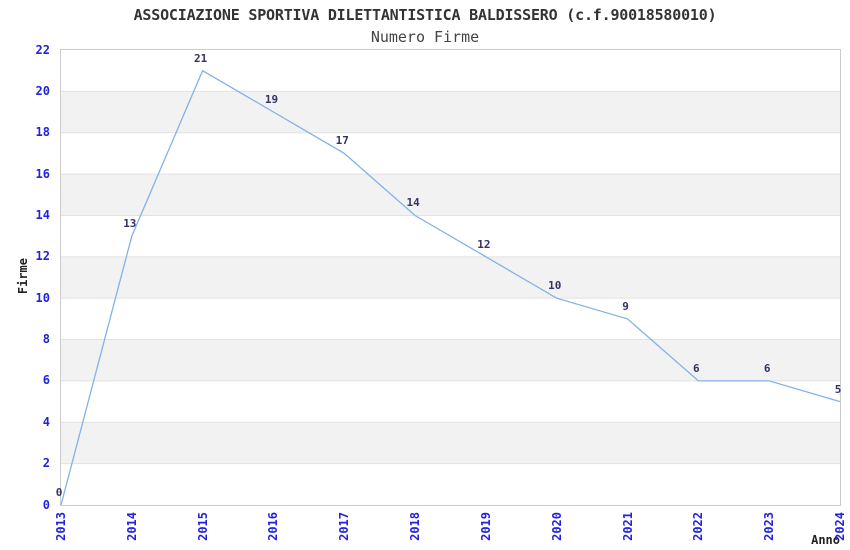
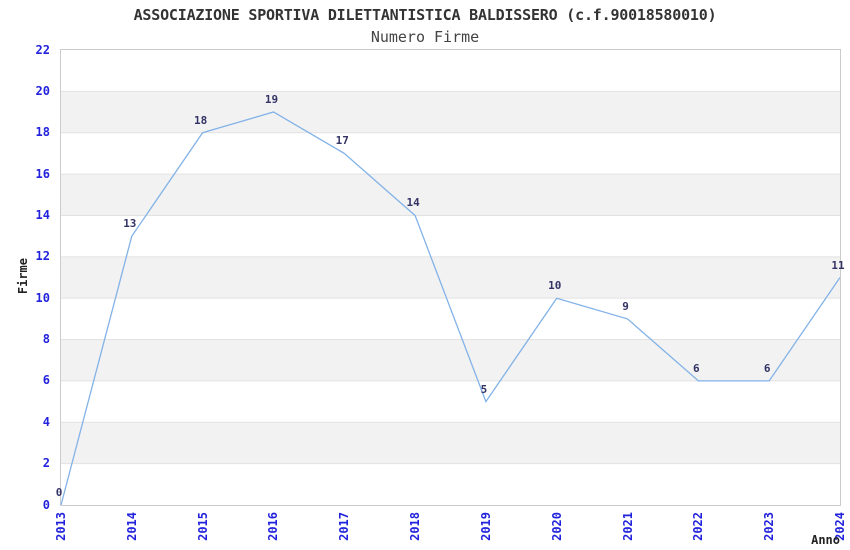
2015: 21 -> 18
2019: 12 -> 5
2024: 5 -> 11
